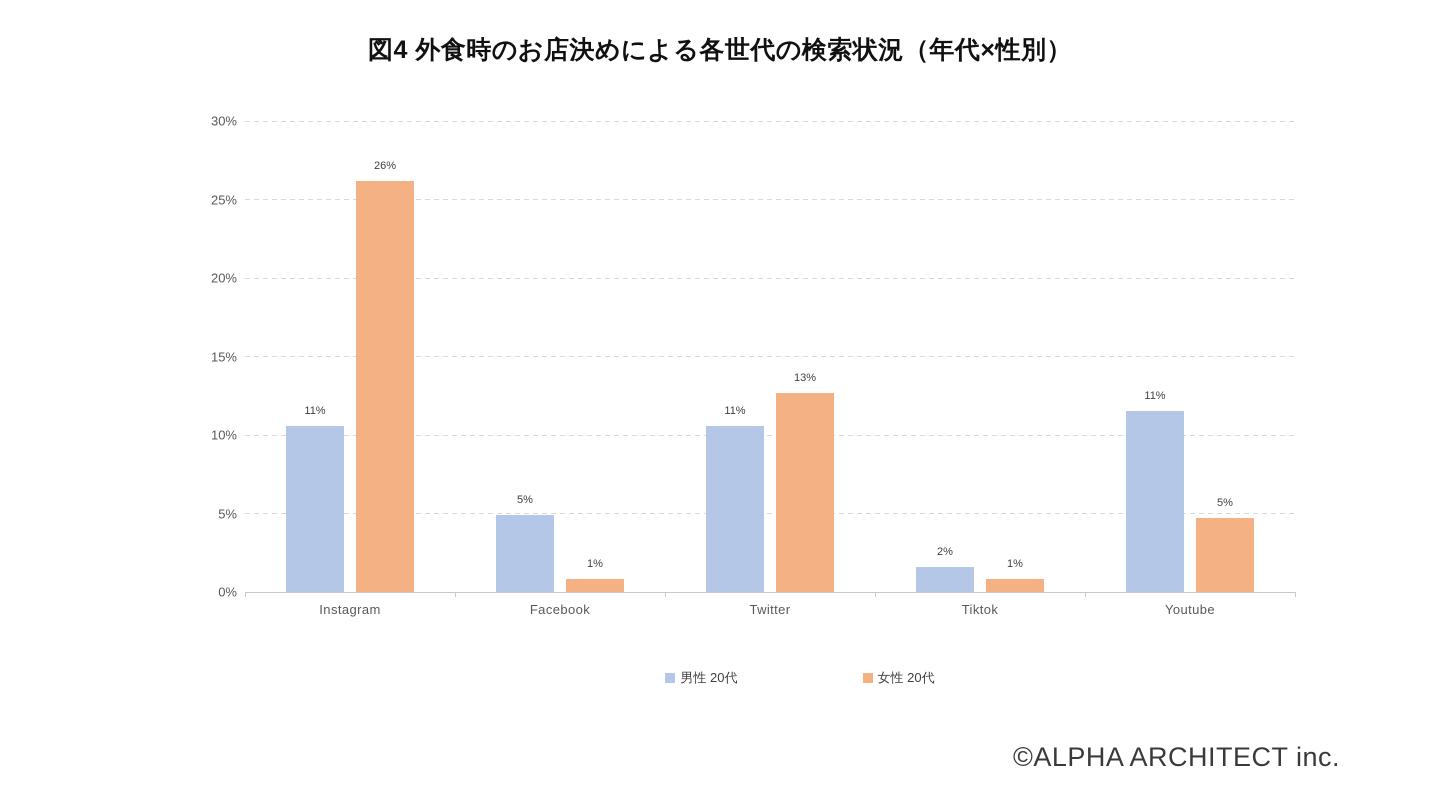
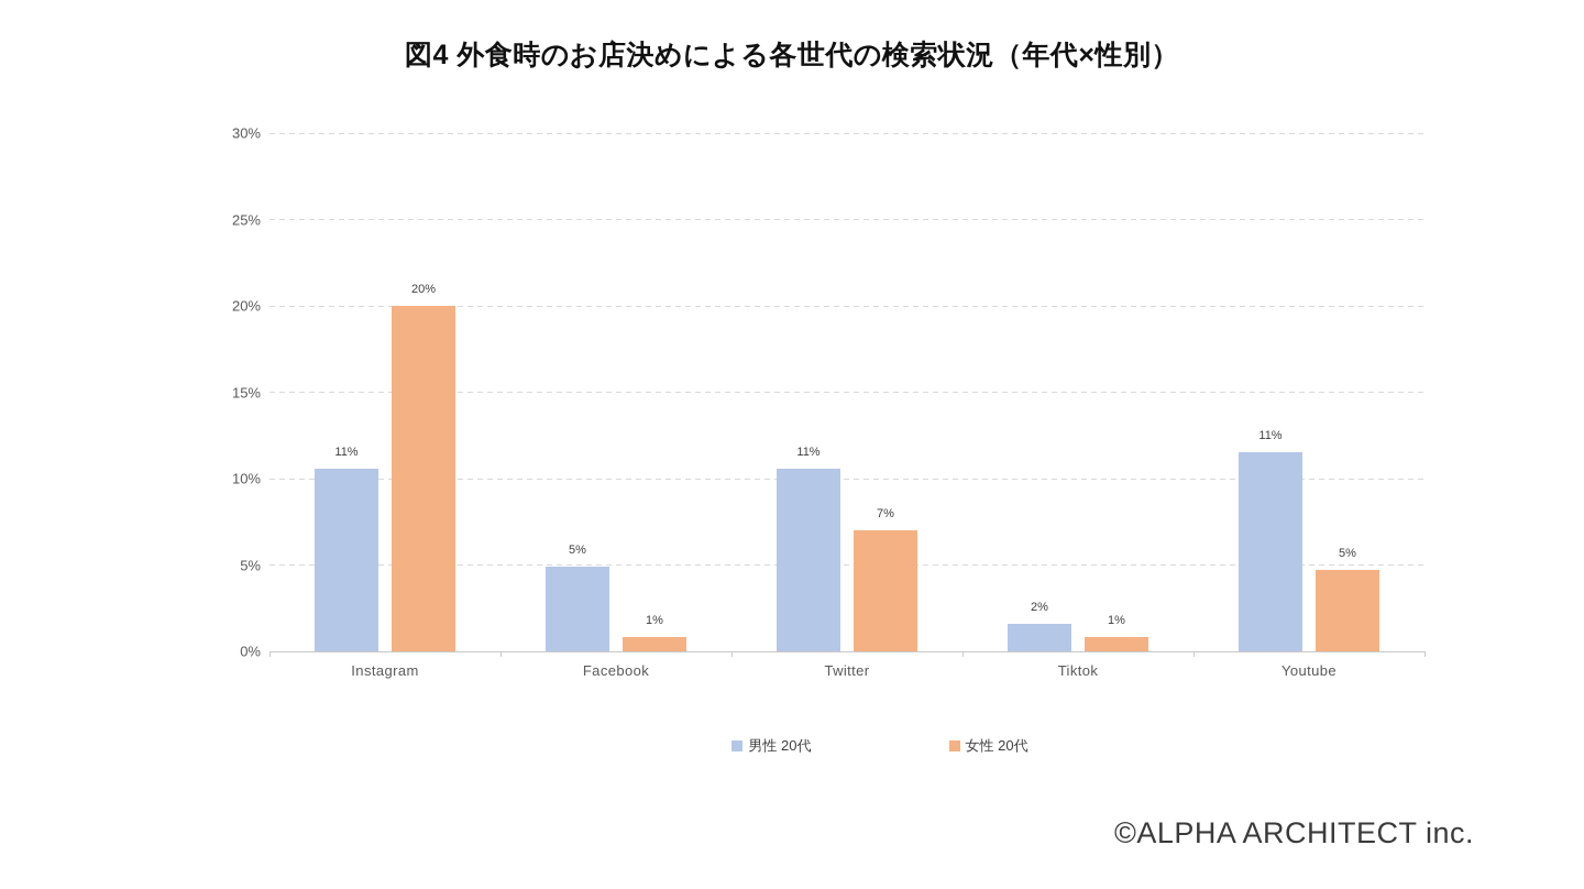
女性 20代/Instagram: 26% -> 20%
女性 20代/Twitter: 13% -> 7%
